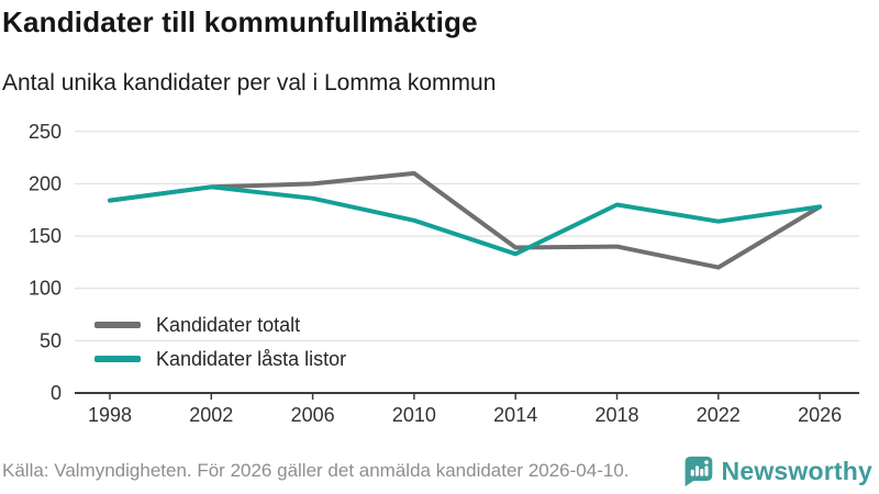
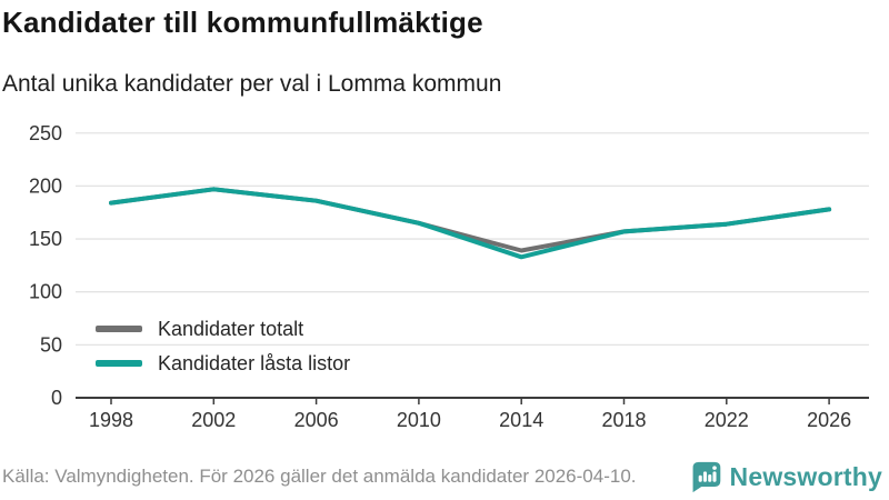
Kandidater totalt/2006: 200 -> 190
Kandidater totalt/2010: 210 -> 160
Kandidater totalt/2018: 140 -> 160
Kandidater låsta listor/2018: 180 -> 160
Kandidater totalt/2022: 120 -> 160
